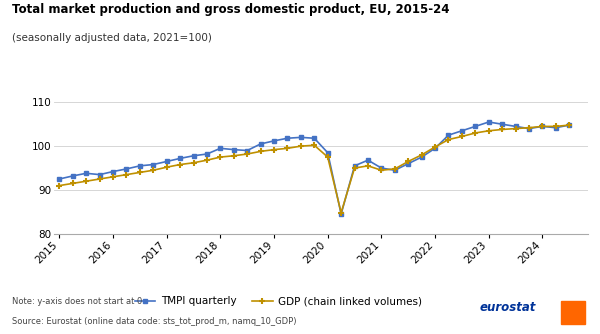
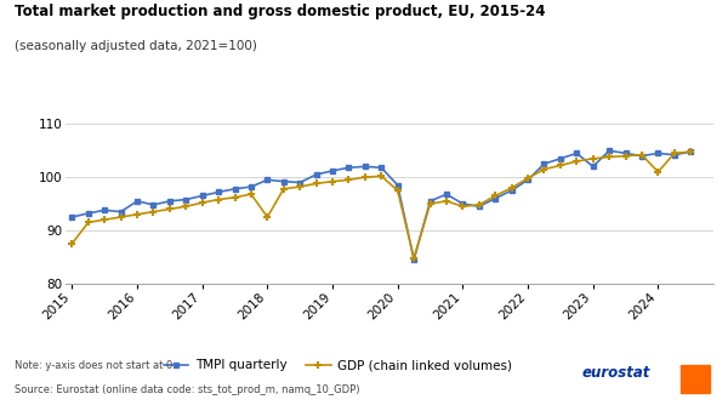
GDP (chain linked volumes)/2015: 91.0 -> 87.5
TMPI quarterly/2016: 94.2 -> 95.5
GDP (chain linked volumes)/2018: 97.5 -> 92.5
TMPI quarterly/2023: 105.5 -> 102.0
GDP (chain linked volumes)/2024: 104.5 -> 101.0
